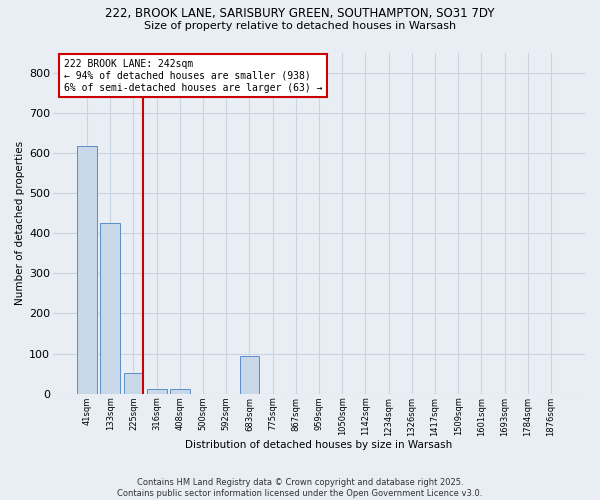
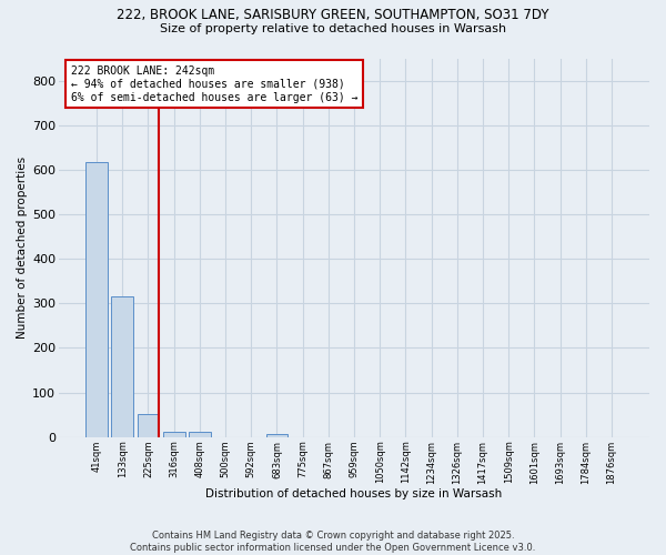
133sqm: 425 -> 317
683sqm: 95 -> 8
